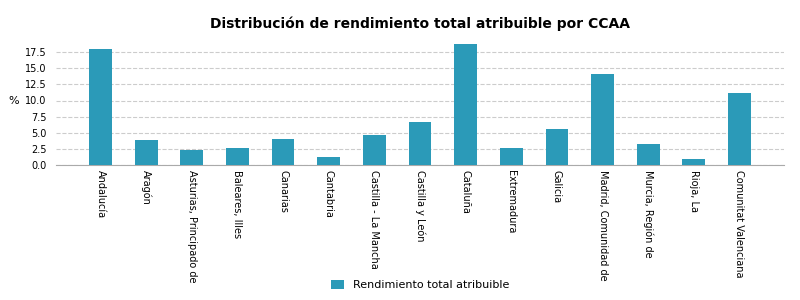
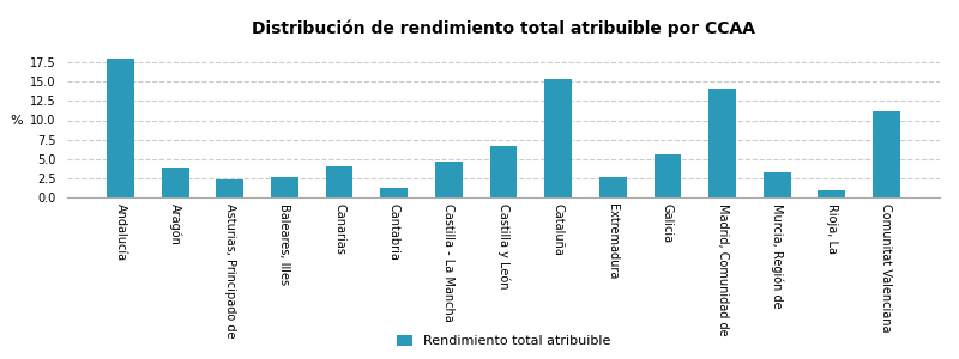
Cataluña: 18.7 -> 15.4
